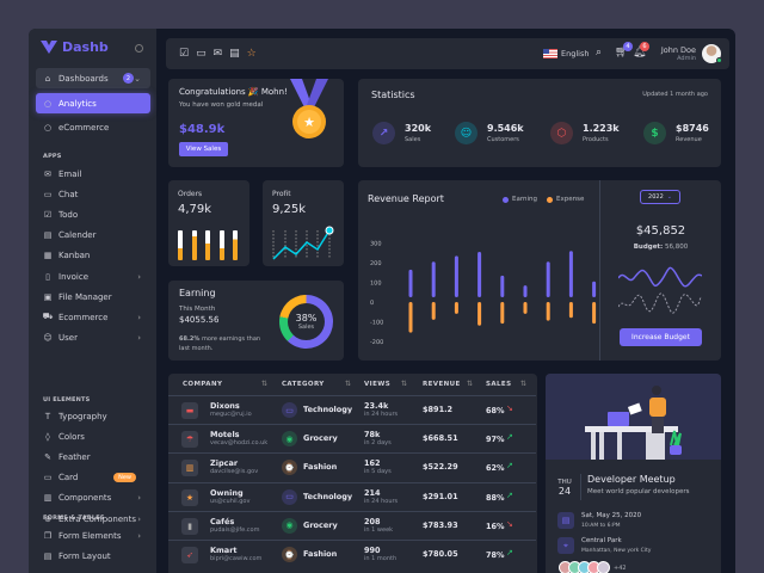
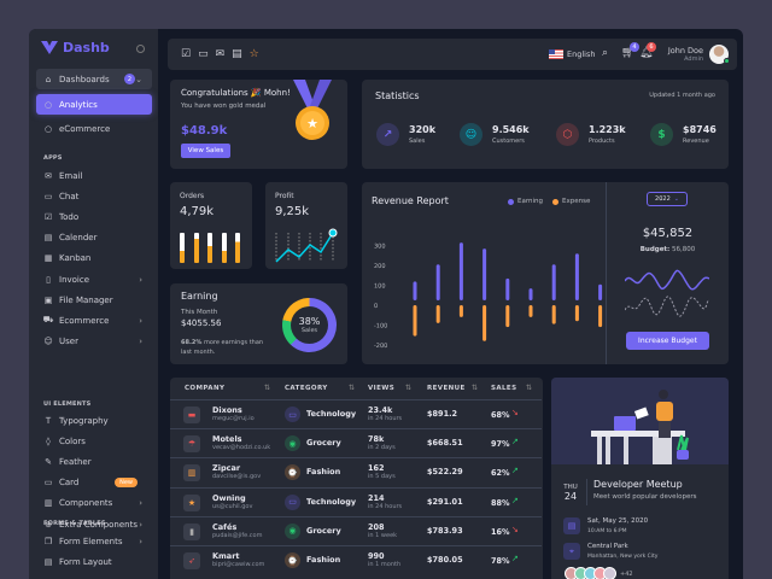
Earning/Jan: 140 -> 100
Earning/Mar: 210 -> 290
Earning/Apr: 230 -> 260
Expense/Apr: -120 -> -180
